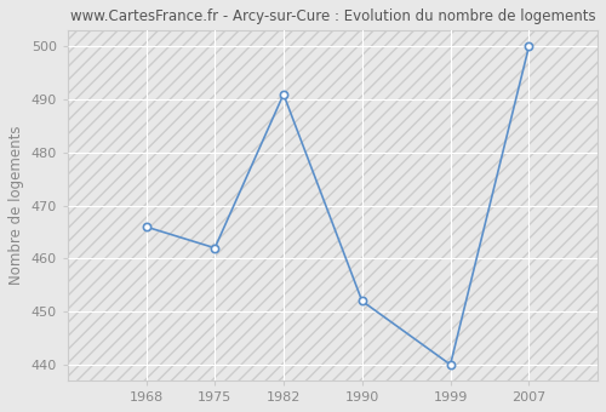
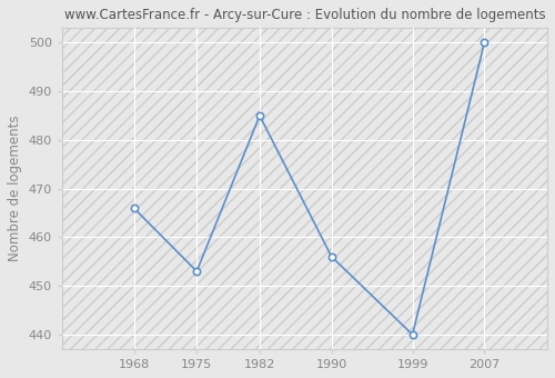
1975: 462 -> 453
1982: 491 -> 485
1990: 452 -> 456
